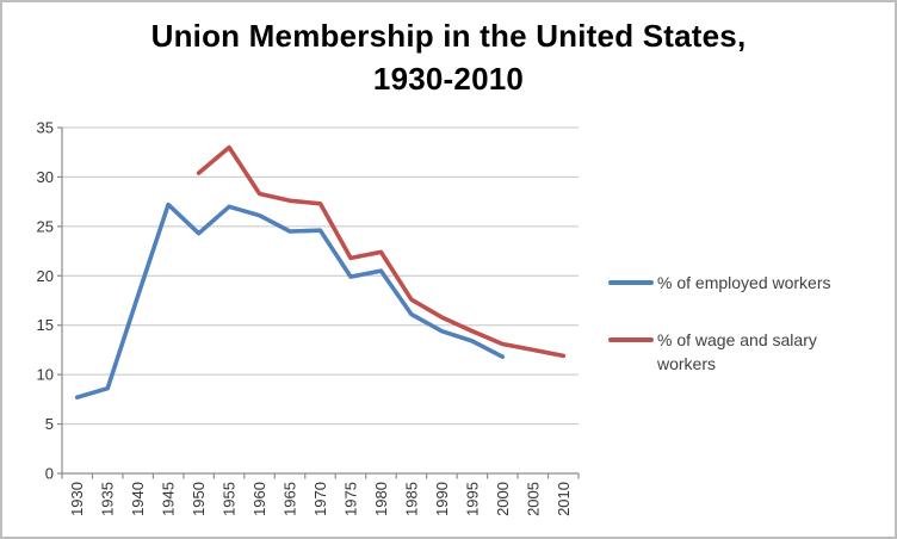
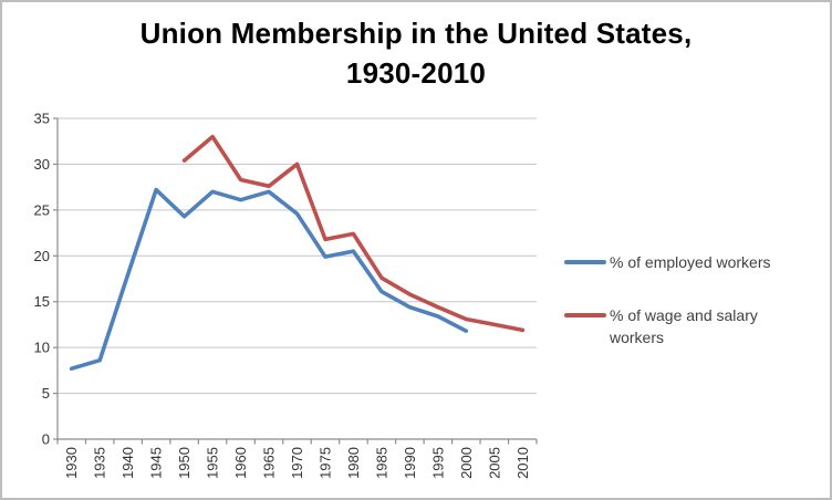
% of employed workers/1965: 24 -> 27
% of wage and salary workers/1970: 27 -> 30
